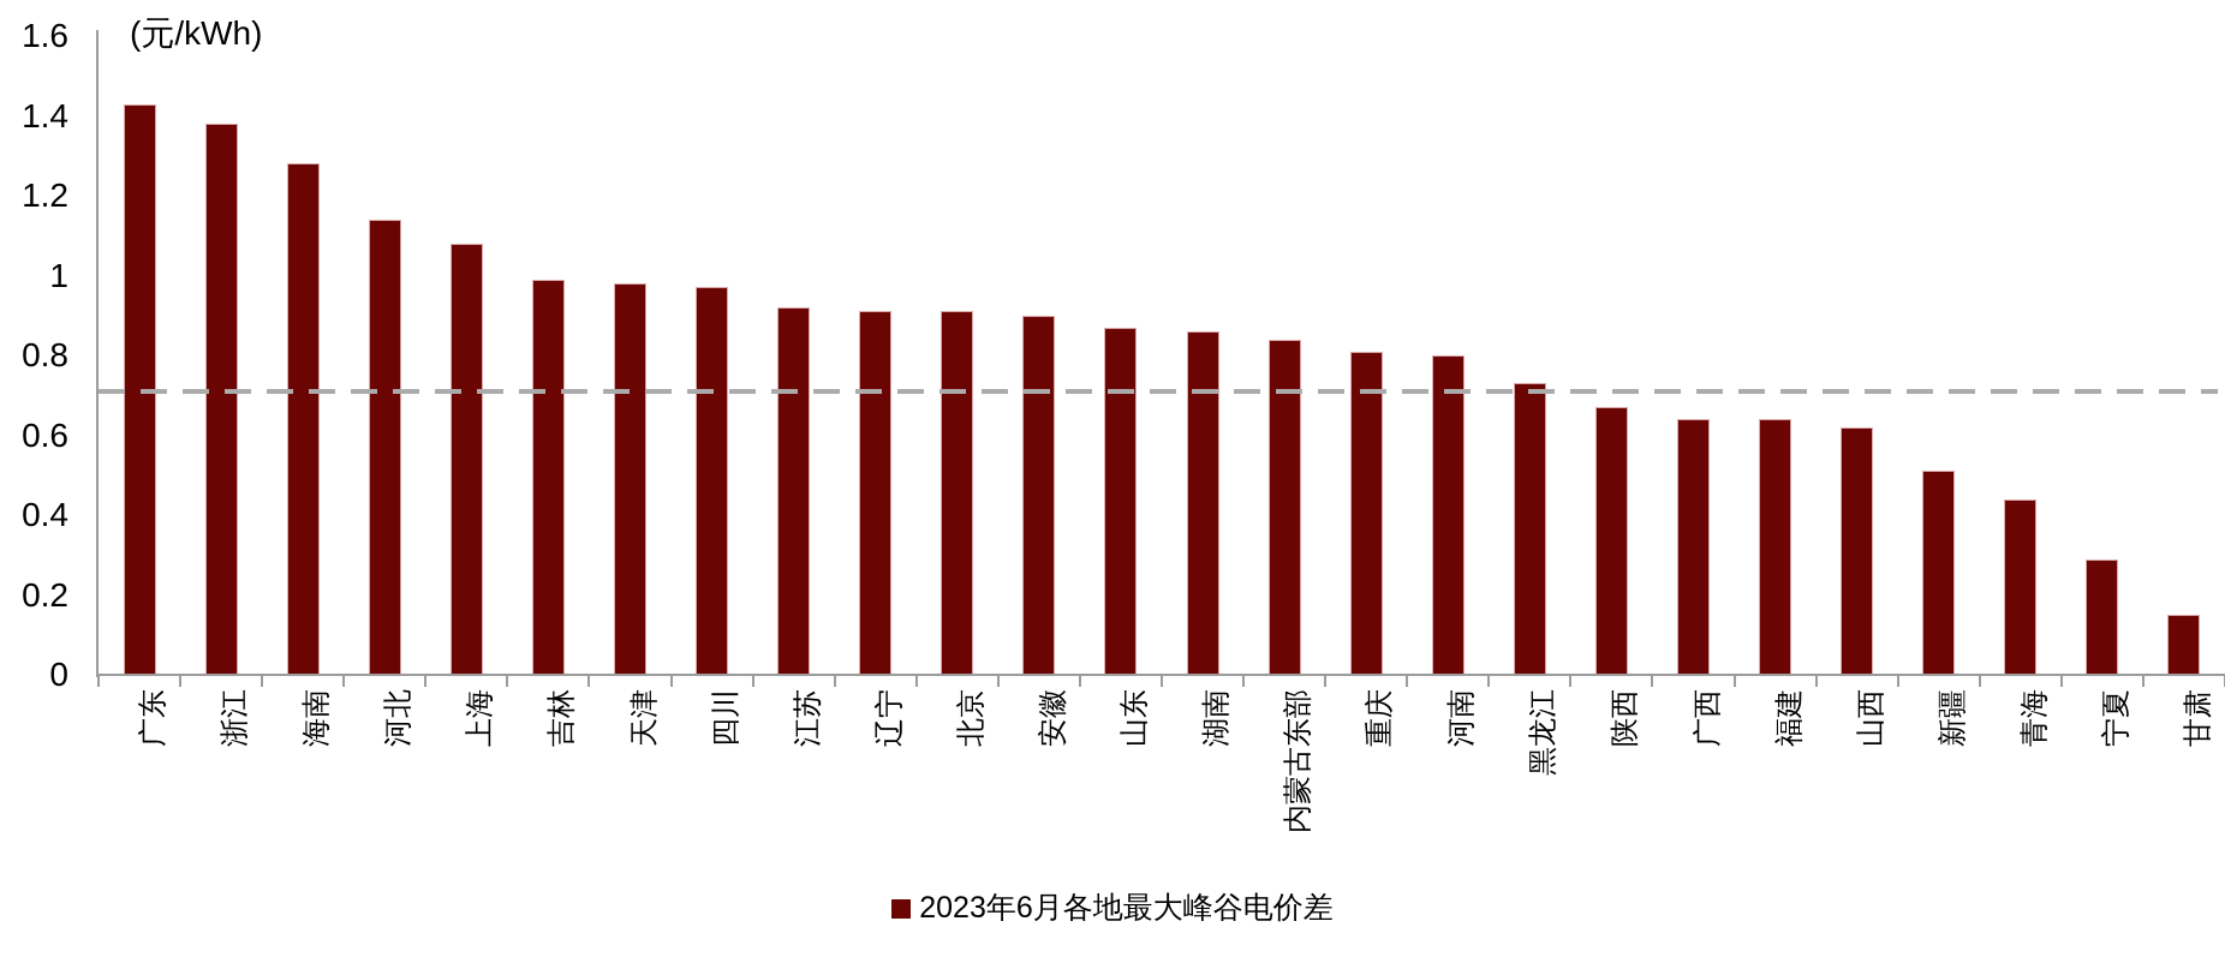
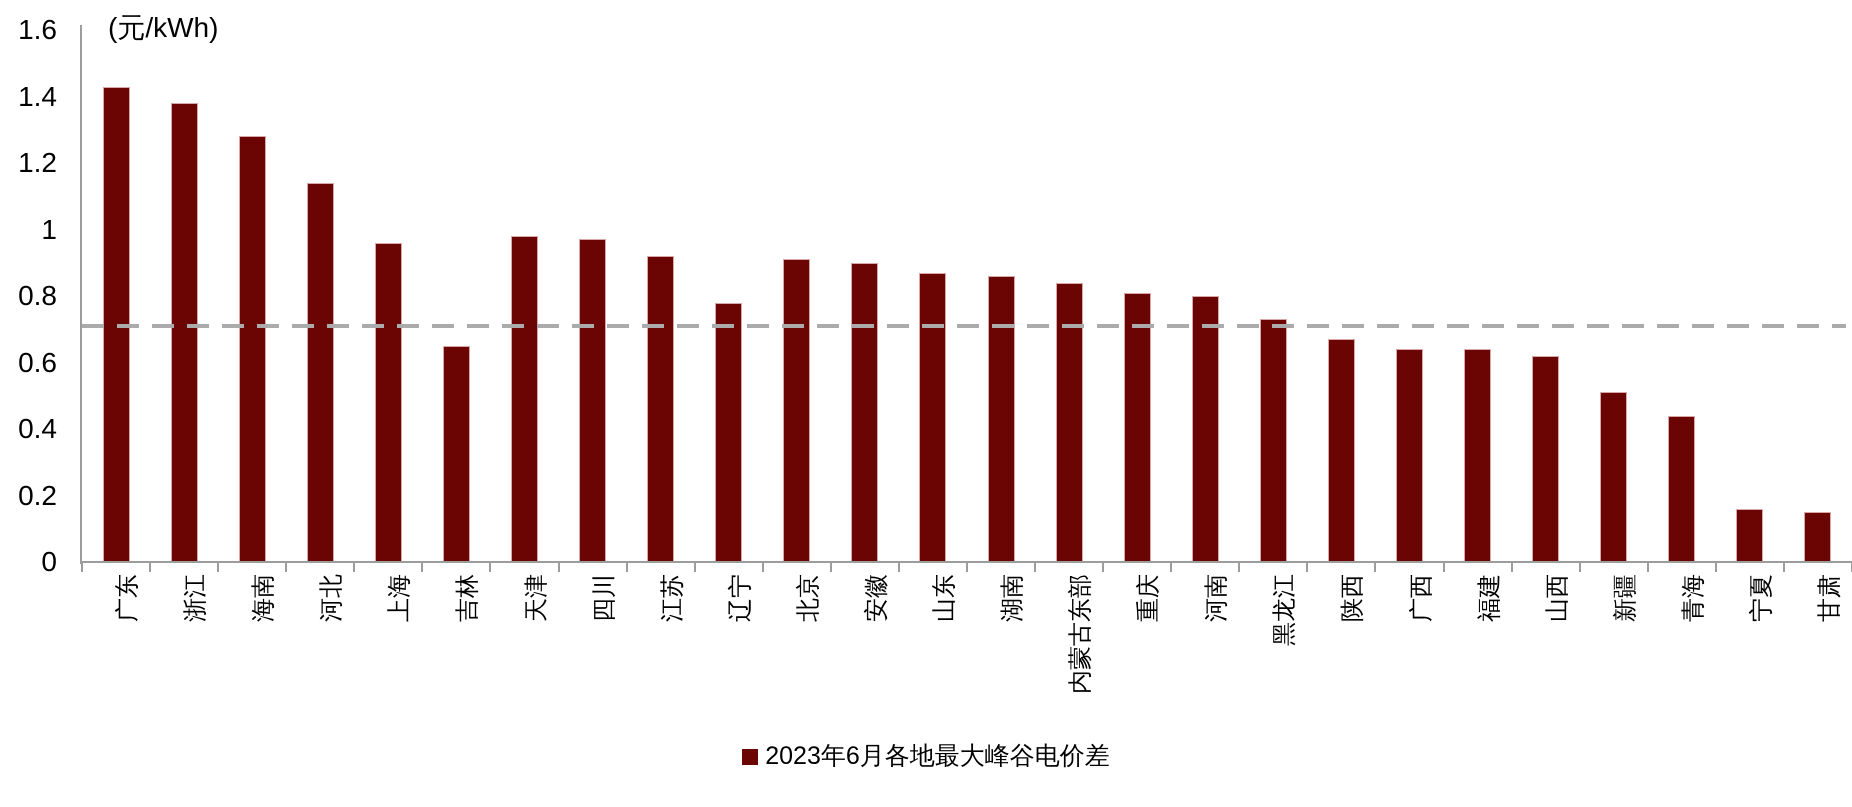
上海: 1.08 -> 0.96
吉林: 0.99 -> 0.65
辽宁: 0.91 -> 0.78
宁夏: 0.29 -> 0.16
